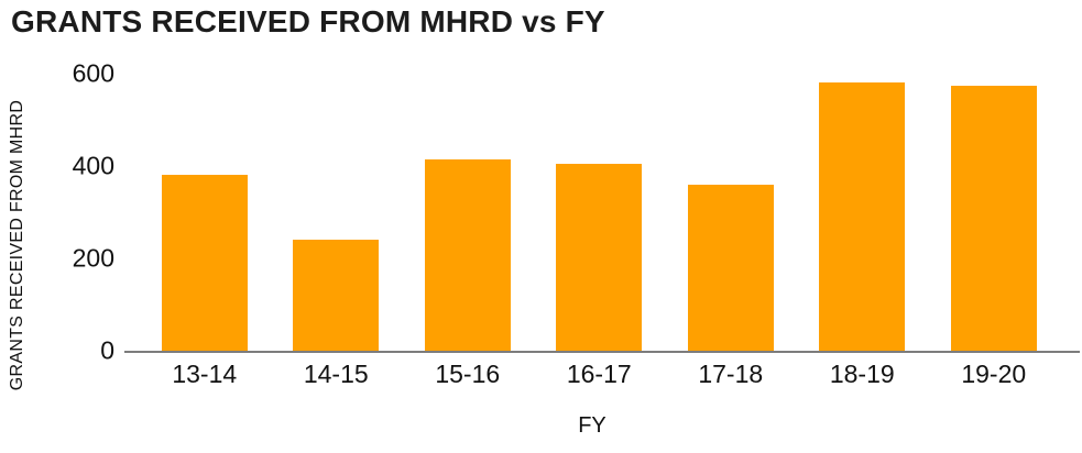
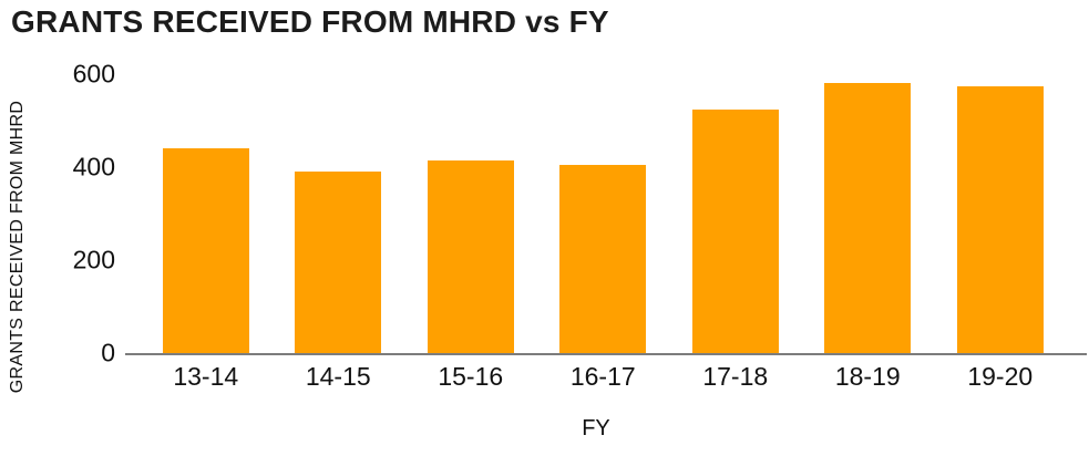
13-14: 380 -> 440
14-15: 240 -> 390
17-18: 360 -> 520
